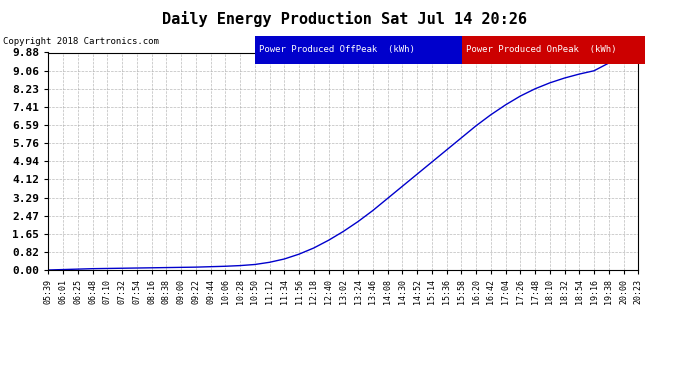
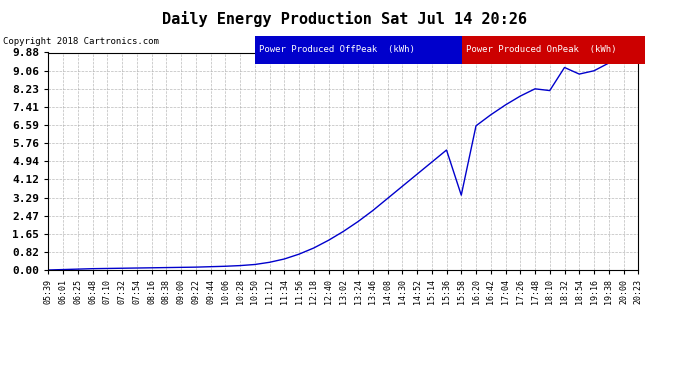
15:58: 6.00 -> 3.40
18:10: 8.50 -> 8.15
18:32: 8.72 -> 9.20
